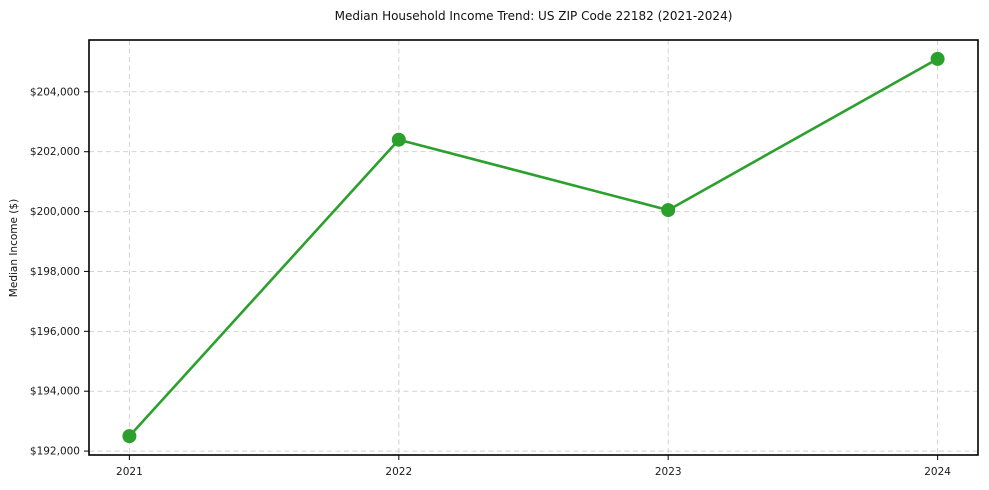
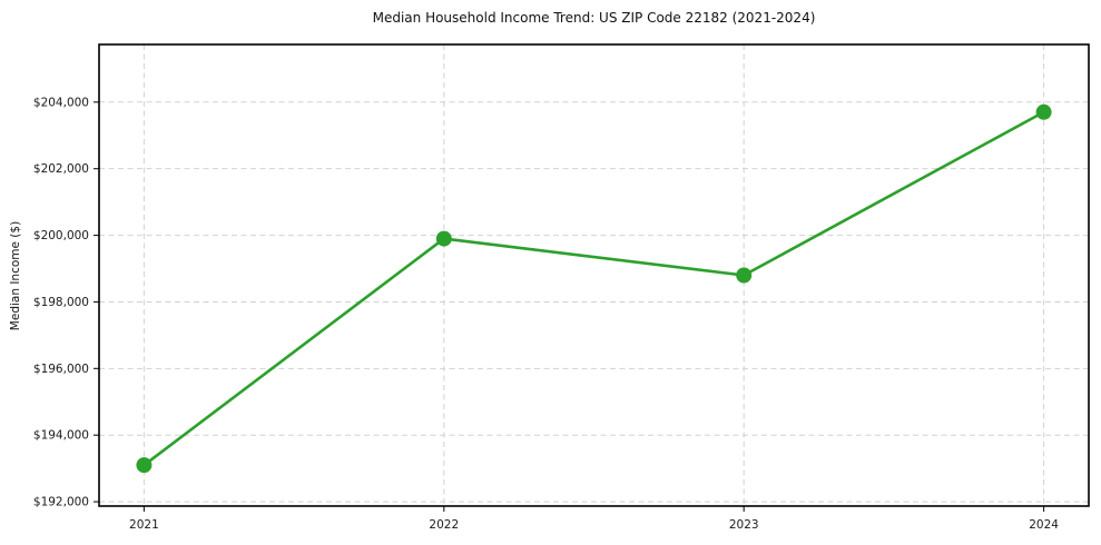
2021: $192500 -> $193100
2022: $202400 -> $199900
2023: $200000 -> $198800
2024: $205100 -> $203700
